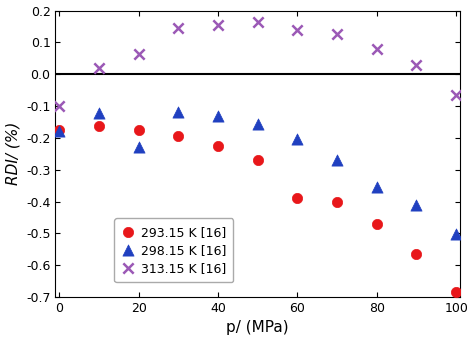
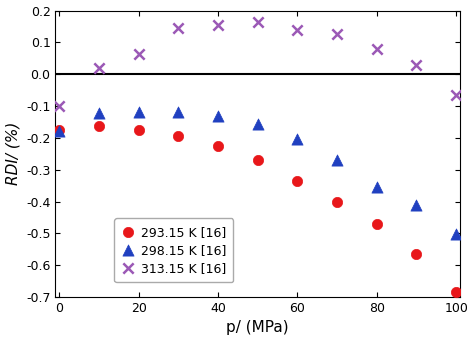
298.15 K [16]/20: -0.230 -> -0.118
293.15 K [16]/60: -0.390 -> -0.335
